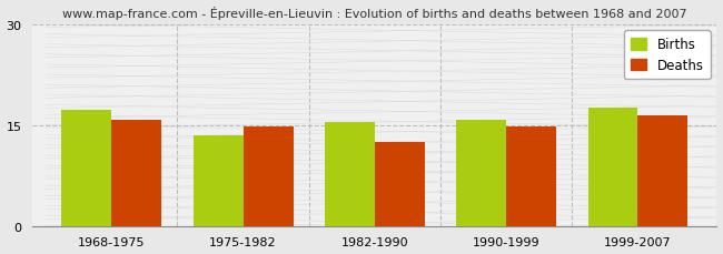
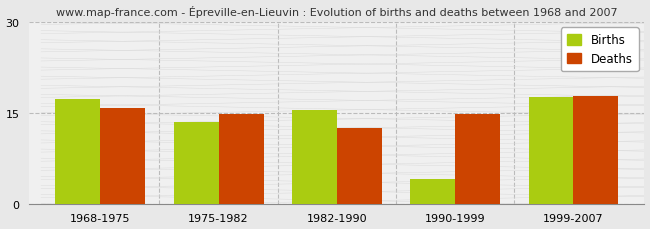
Births/1990-1999: 15.8 -> 4.0
Deaths/1999-2007: 16.5 -> 17.8
